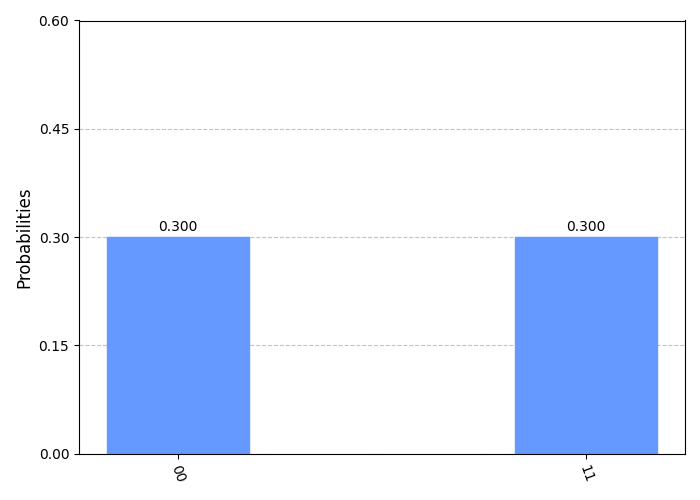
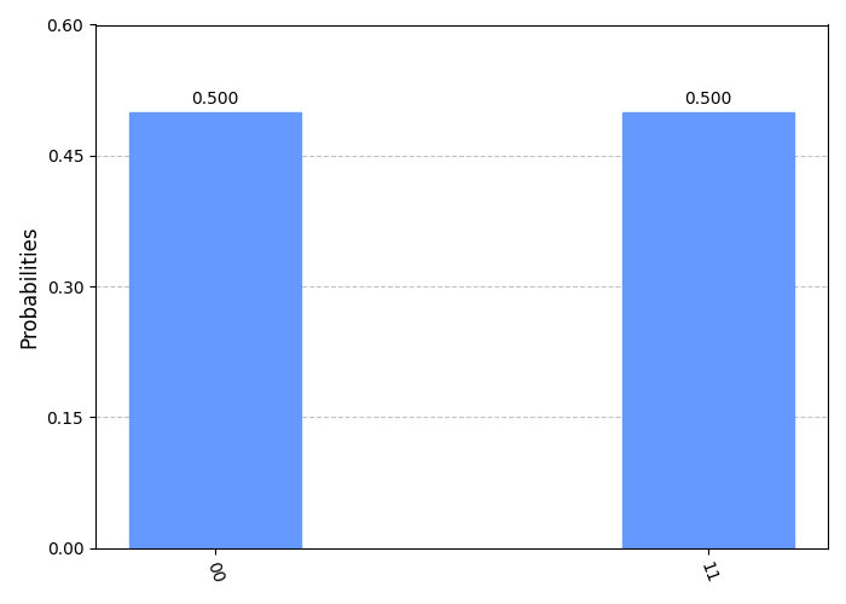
00: 0.300 -> 0.500
11: 0.300 -> 0.500
